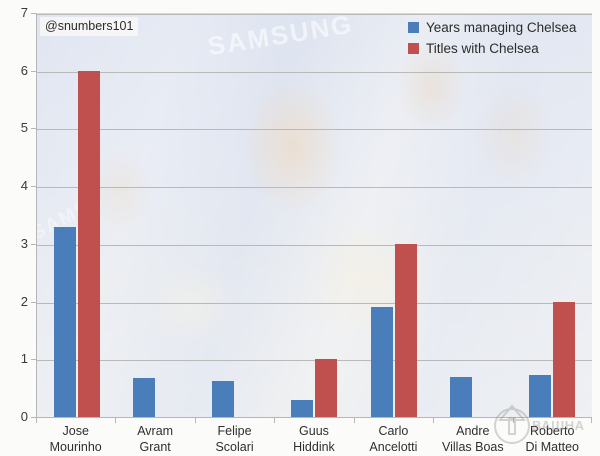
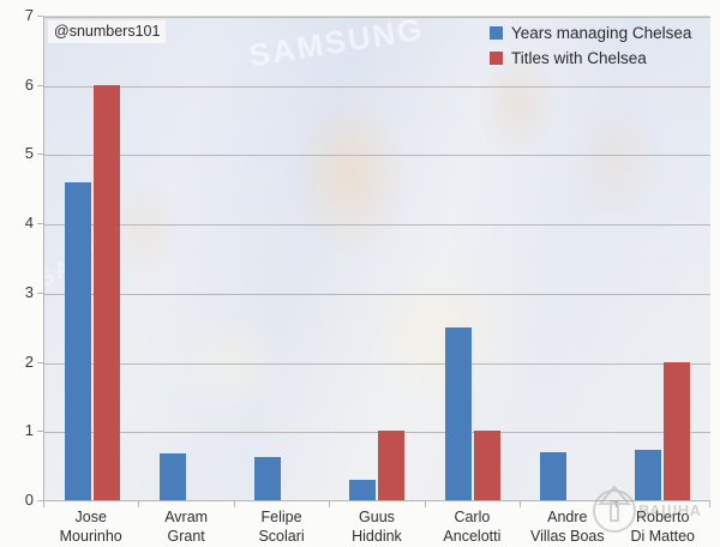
Years managing Chelsea/Jose Mourinho: 3.3 -> 4.6
Years managing Chelsea/Carlo Ancelotti: 1.9 -> 2.5
Titles with Chelsea/Carlo Ancelotti: 3 -> 1
